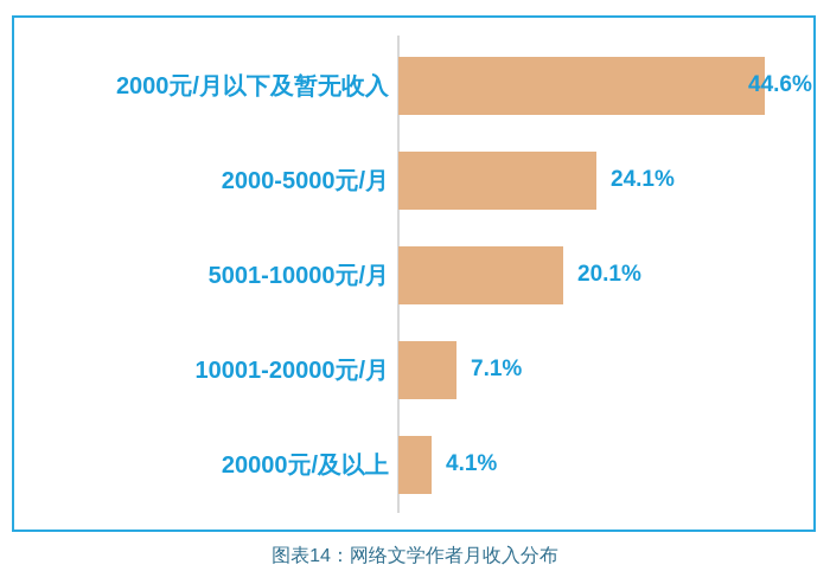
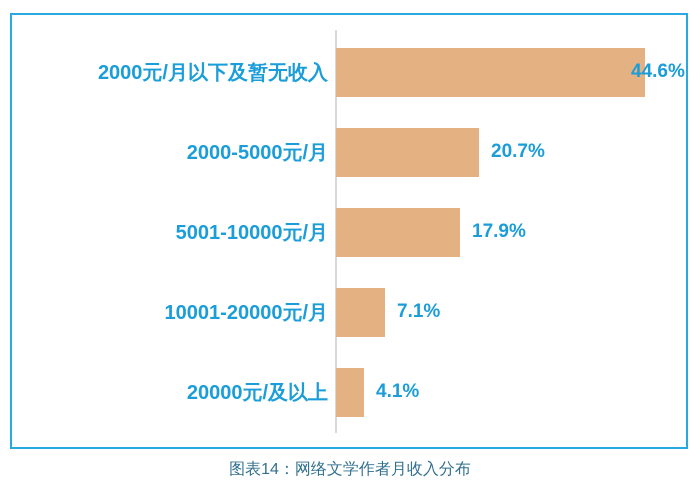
2000-5000元/月: 24.1% -> 20.7%
5001-10000元/月: 20.1% -> 17.9%
